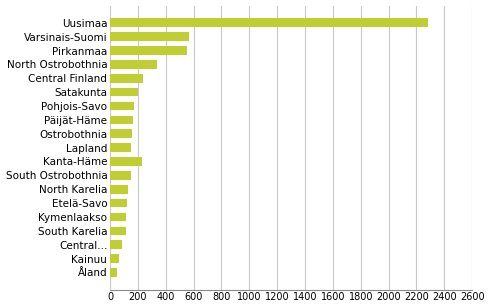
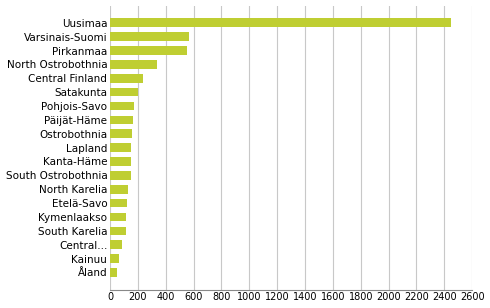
Uusimaa: 2280 -> 2450
Kanta-Häme: 230 -> 150
